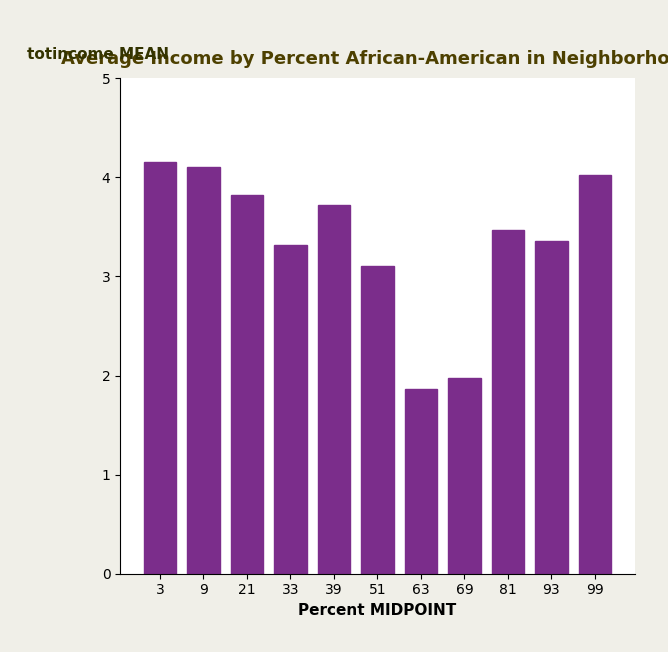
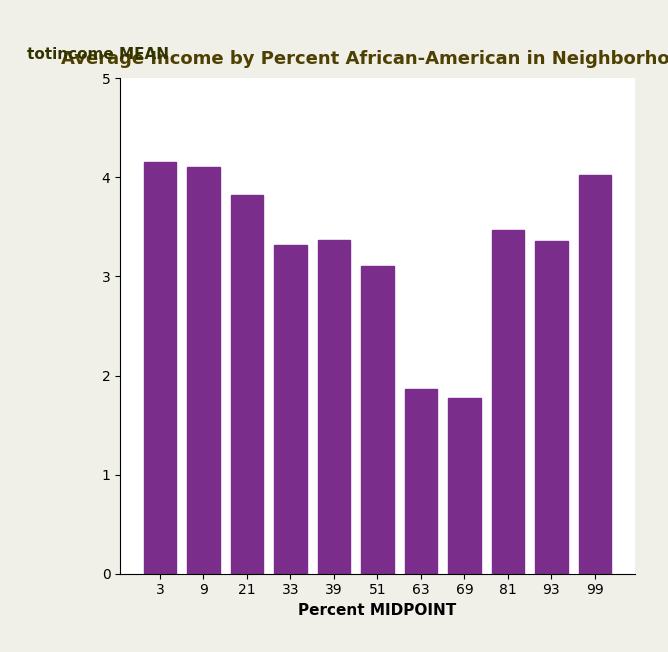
39: 3.72 -> 3.37
69: 1.98 -> 1.77
